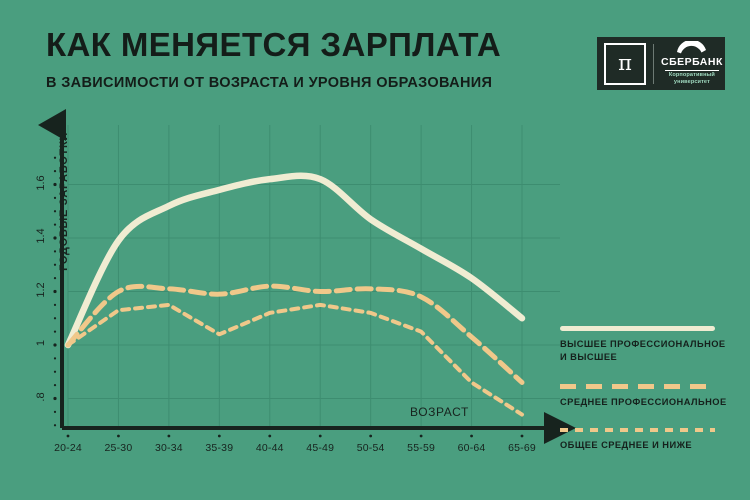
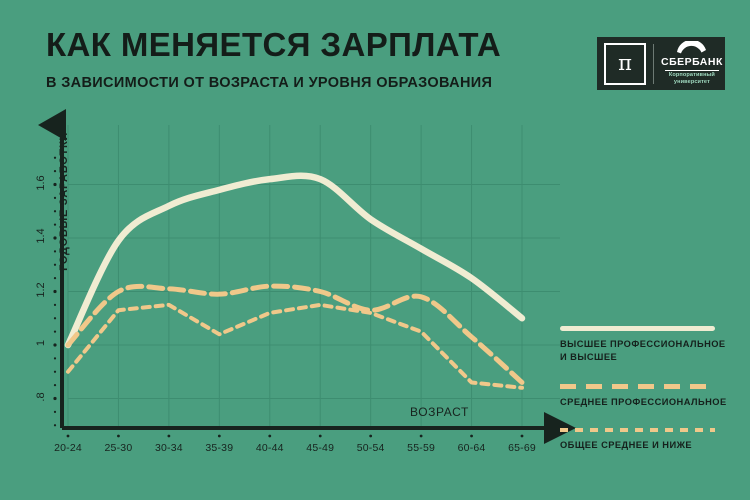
ОБЩЕЕ СРЕДНЕЕ И НИЖЕ/20-24: 1.00 -> 0.90
СРЕДНЕЕ ПРОФЕССИОНАЛЬНОЕ/50-54: 1.21 -> 1.13
ОБЩЕЕ СРЕДНЕЕ И НИЖЕ/65-69: 0.74 -> 0.84
